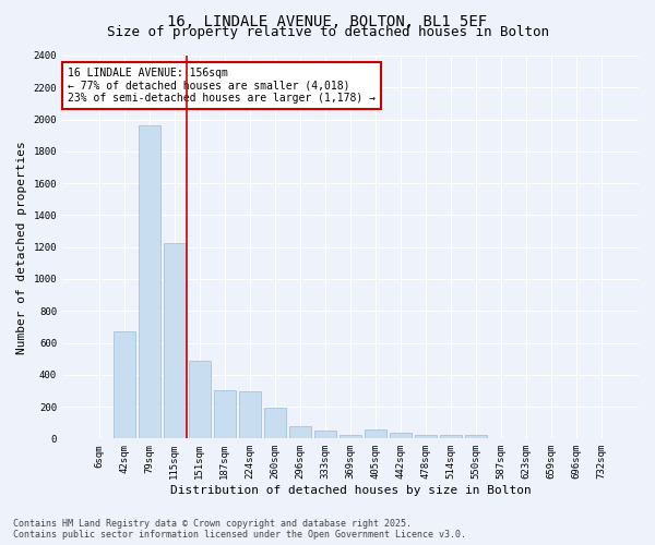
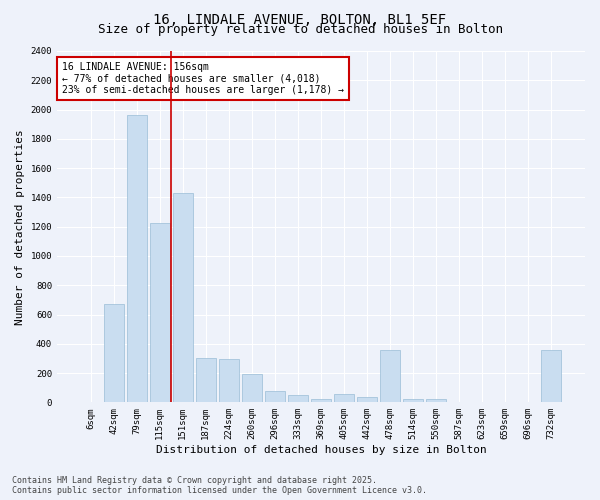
151sqm: 490 -> 1430
478sqm: 20 -> 360
732sqm: 0 -> 360
